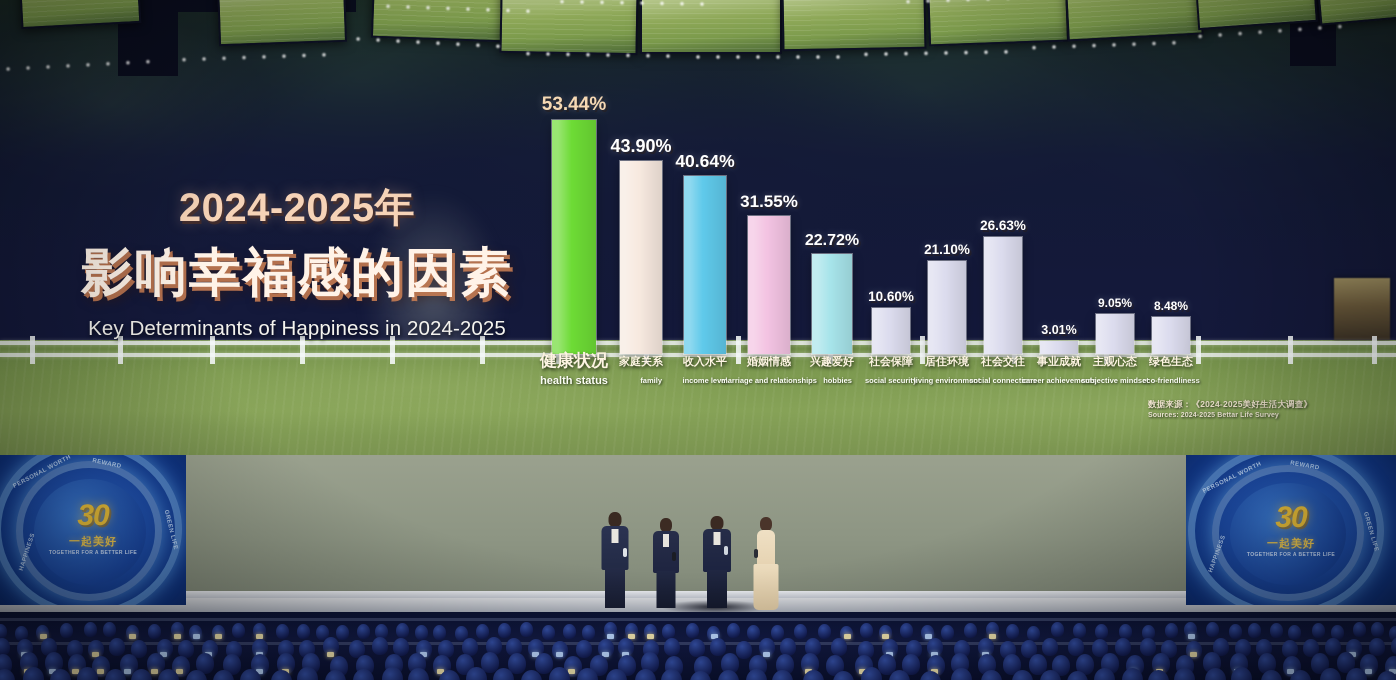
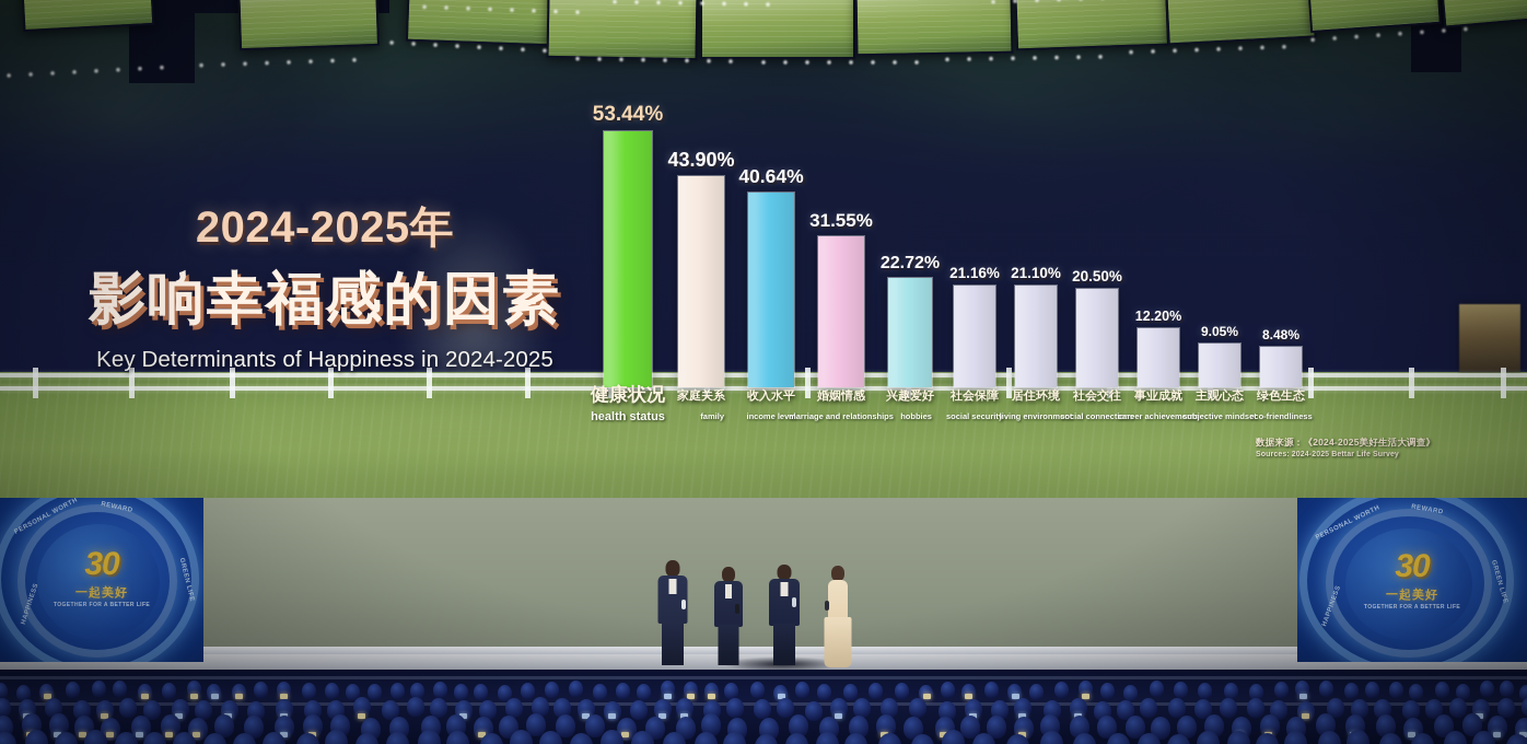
社会保障: 10.60% -> 21.16%
社会交往: 26.63% -> 20.50%
事业成就: 3.01% -> 12.20%
